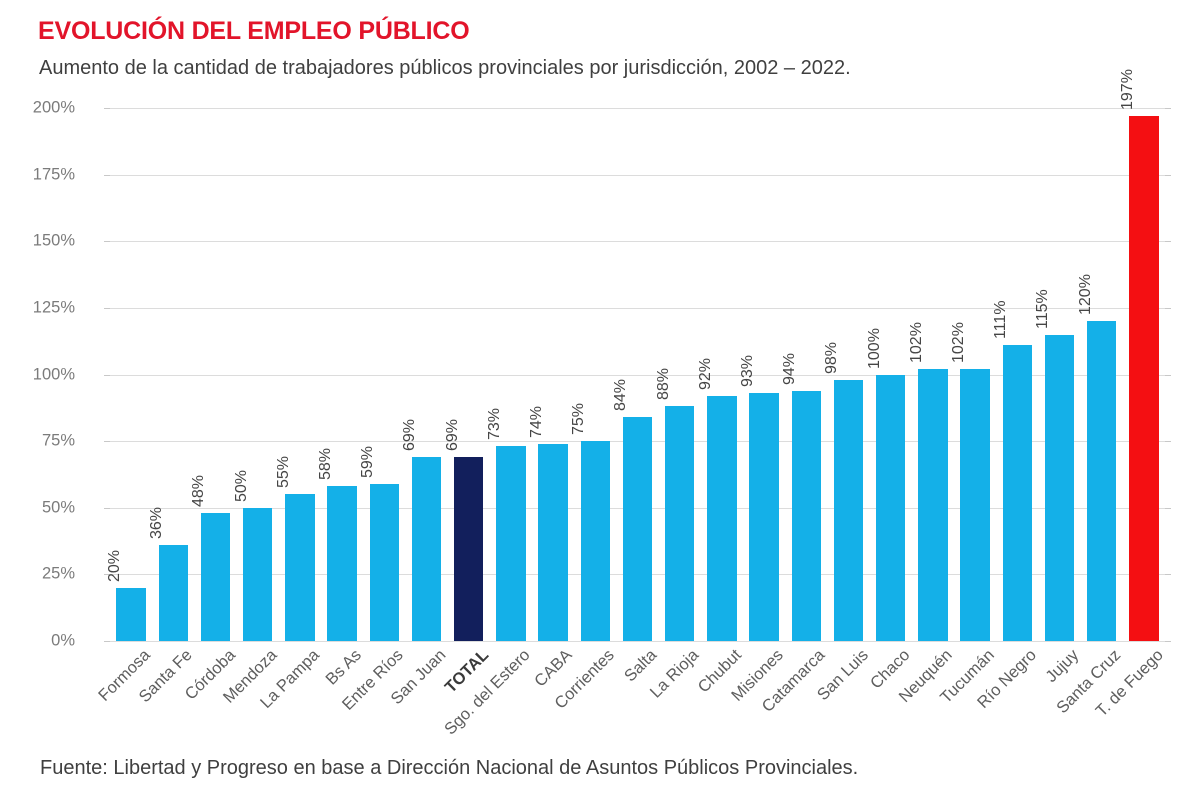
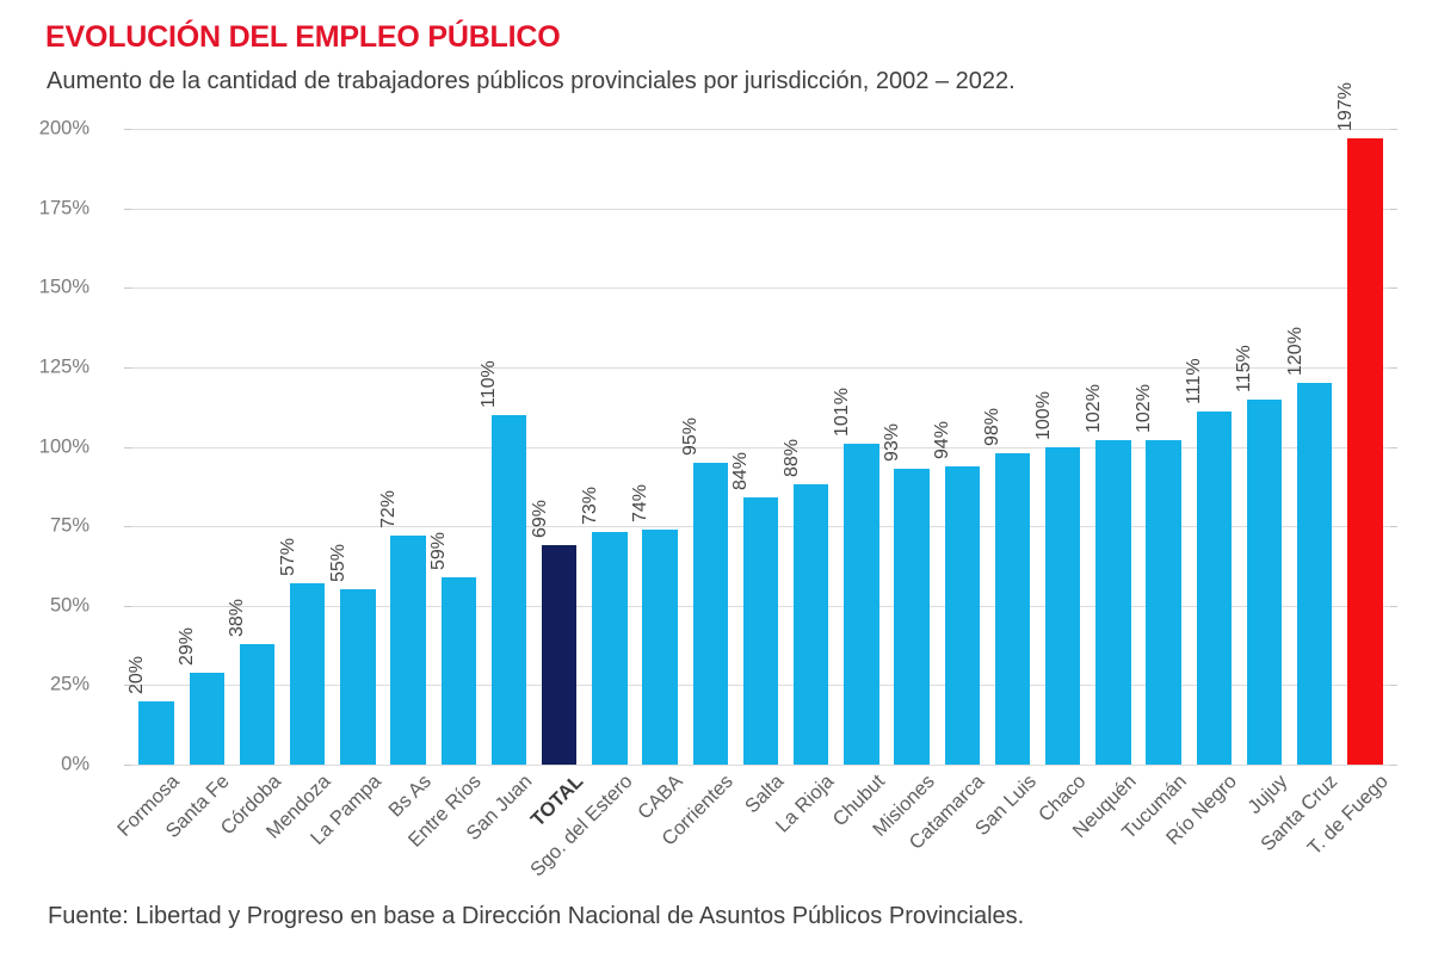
Santa Fe: 36% -> 29%
Córdoba: 48% -> 38%
Mendoza: 50% -> 57%
Bs As: 58% -> 72%
San Juan: 69% -> 110%
Corrientes: 75% -> 95%
Chubut: 92% -> 101%
